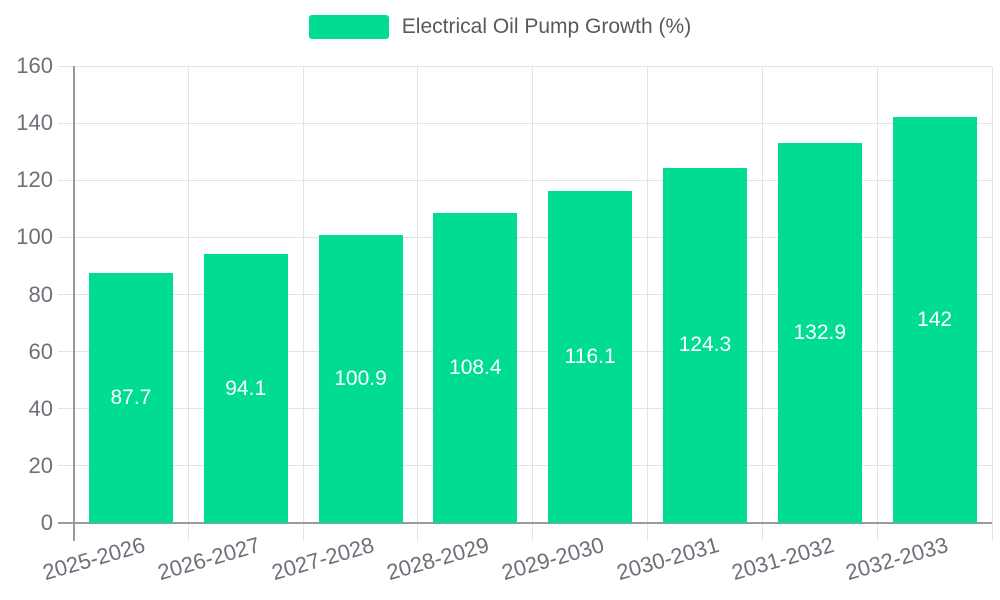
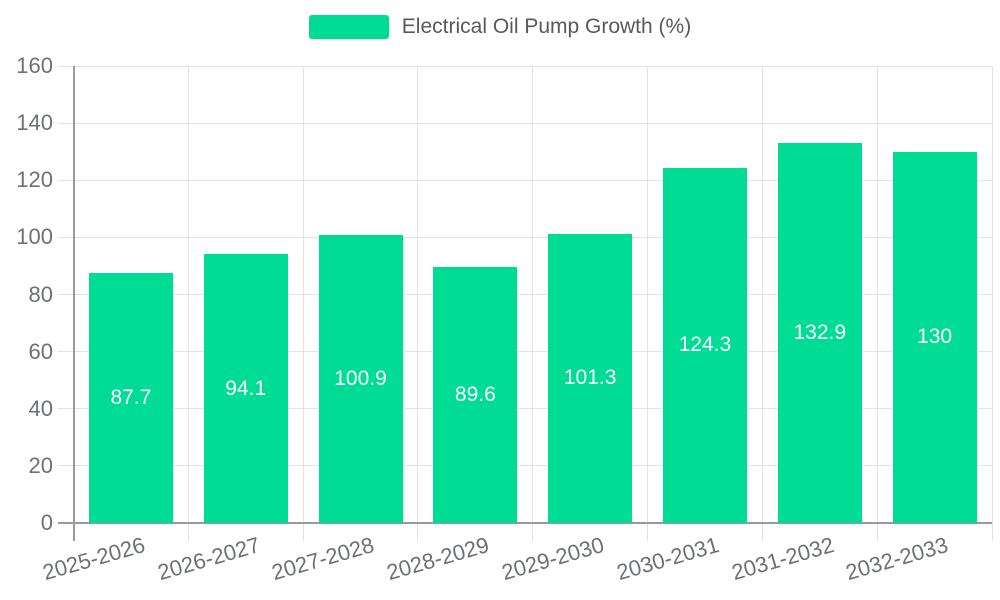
2028-2029: 108.4 -> 89.6
2029-2030: 116.1 -> 101.3
2032-2033: 142 -> 130
